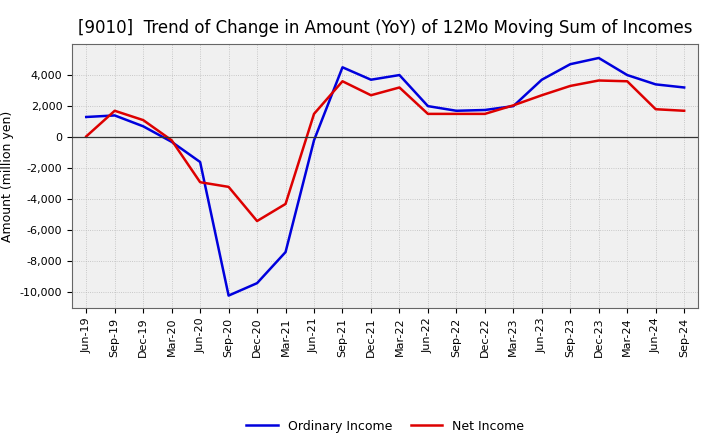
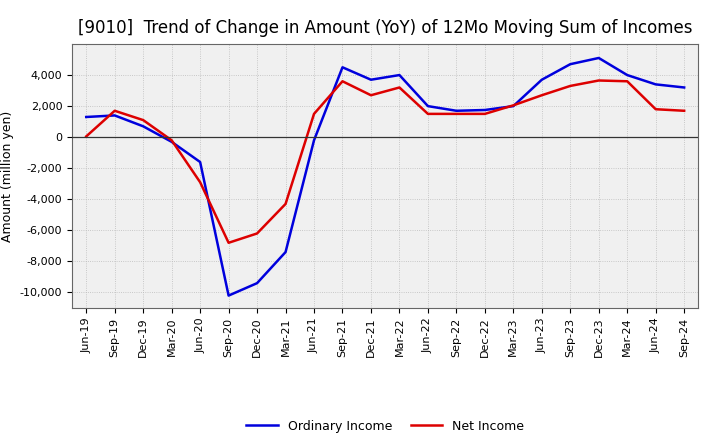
Net Income/Sep-20: -3,200 -> -6,800
Net Income/Dec-20: -5,400 -> -6,200
